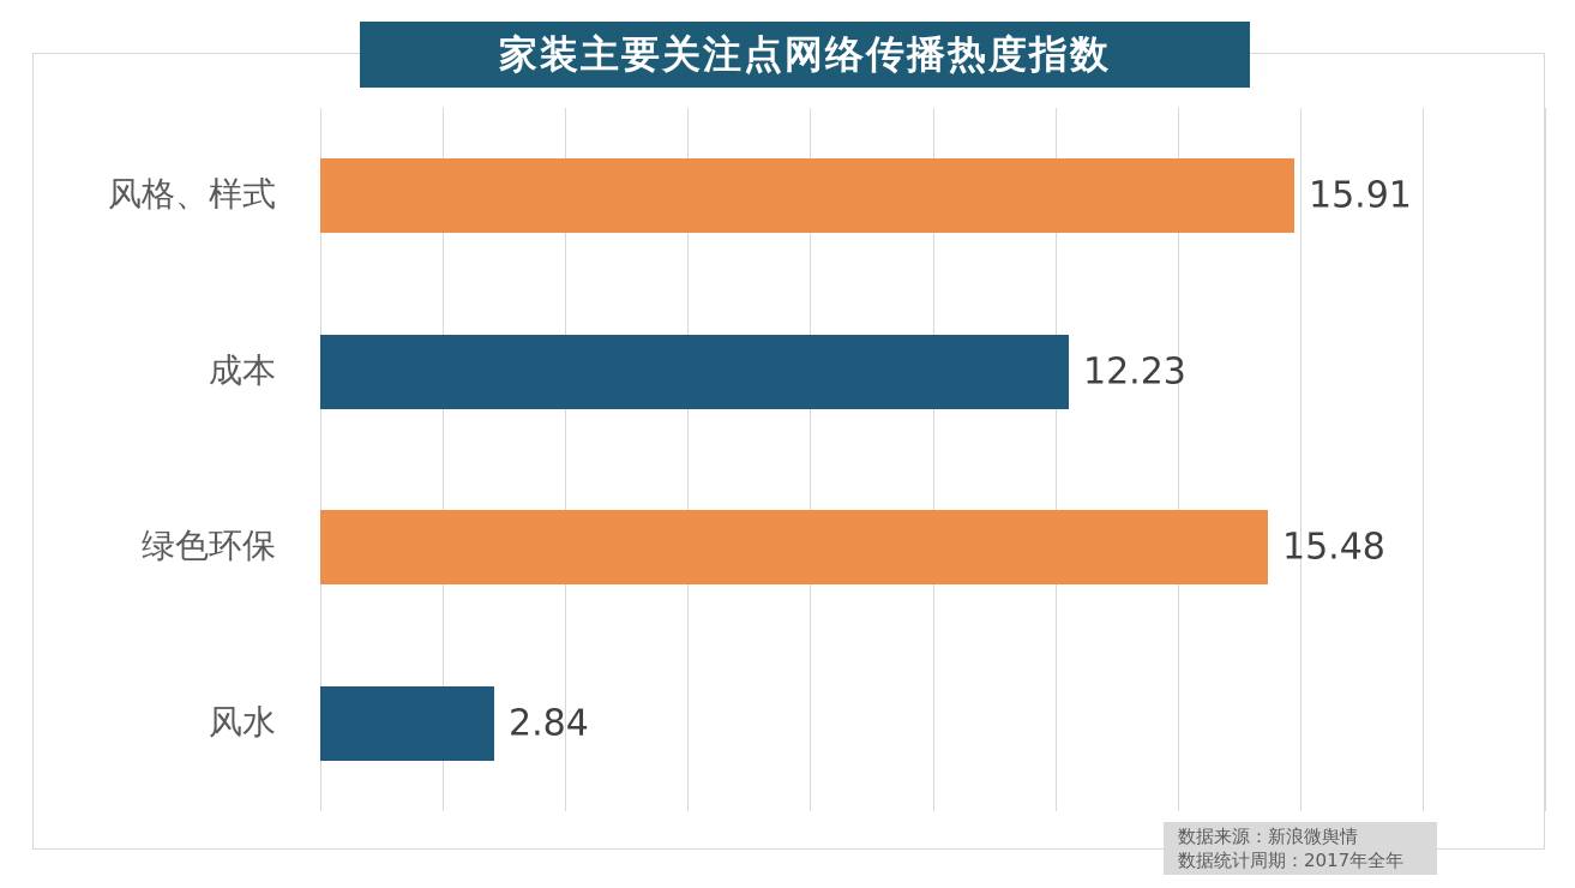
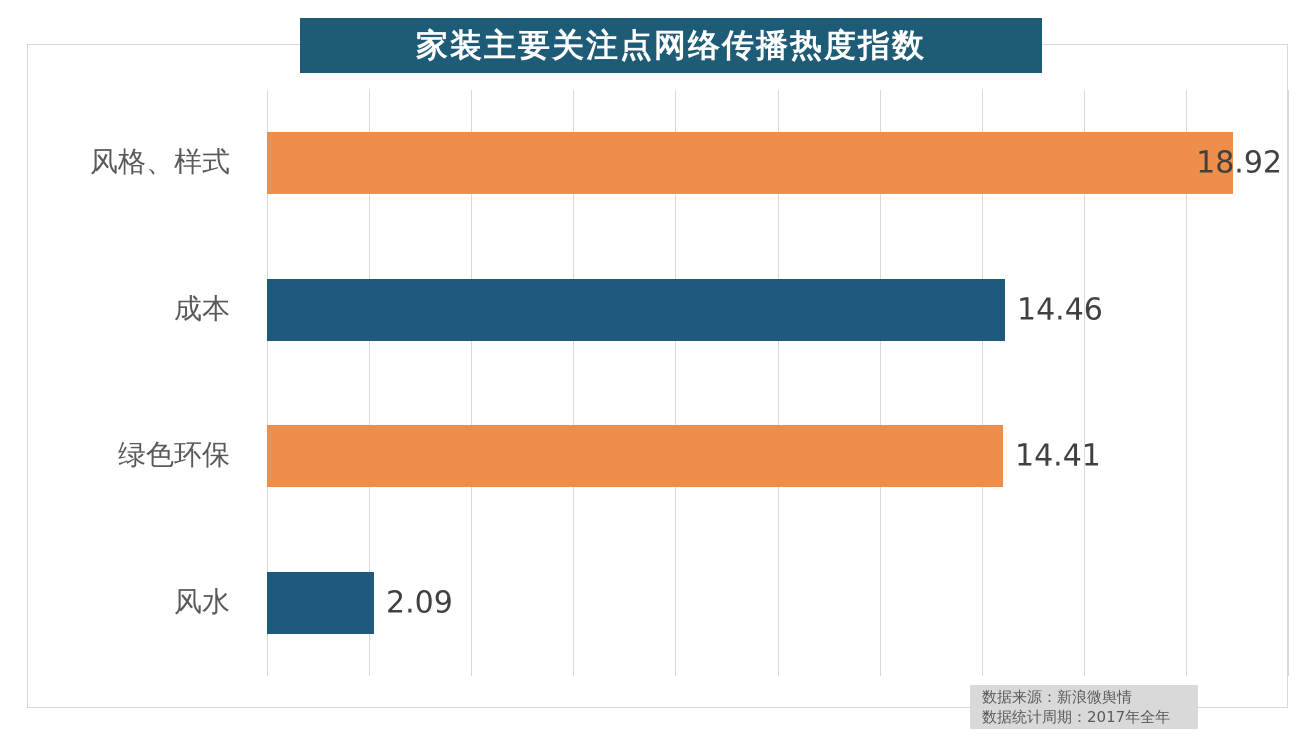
风格、样式: 15.91 -> 18.92
成本: 12.23 -> 14.46
绿色环保: 15.48 -> 14.41
风水: 2.84 -> 2.09
